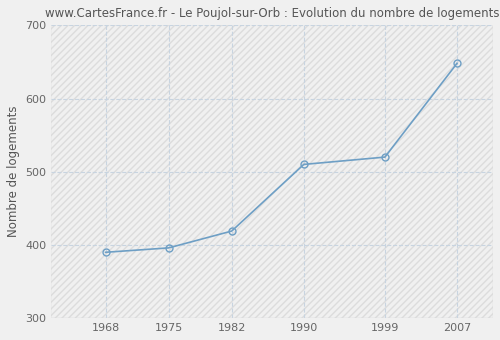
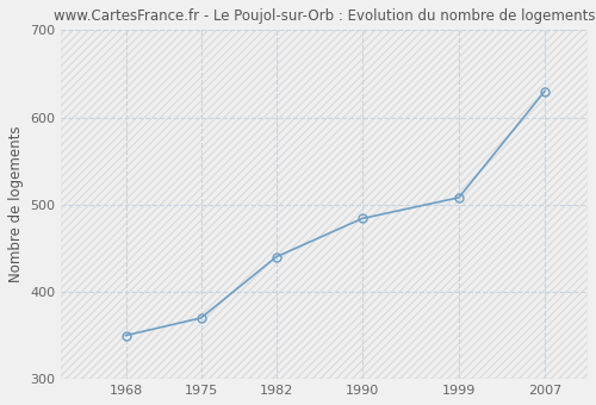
1968: 390 -> 350
1975: 396 -> 370
1982: 419 -> 440
1990: 510 -> 484
1999: 520 -> 508
2007: 648 -> 630
